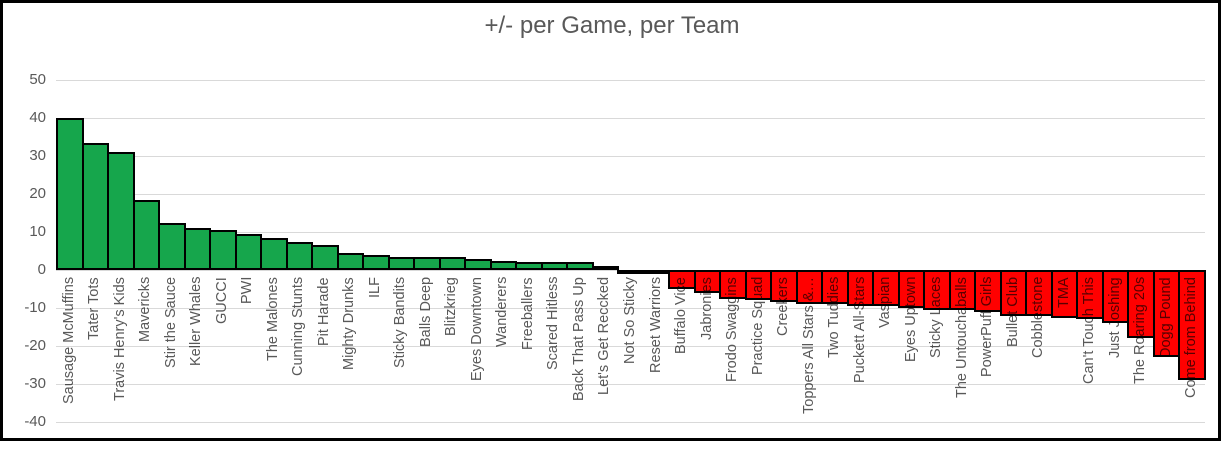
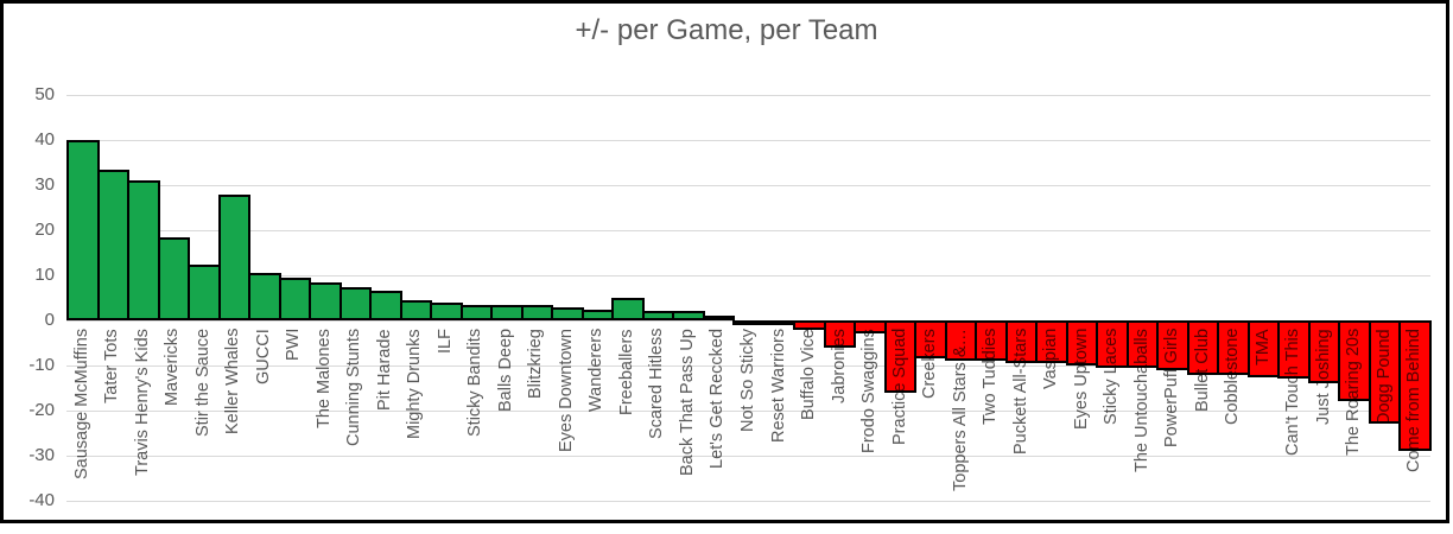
Keller Whales: 11 -> 28
Freeballers: 2 -> 5
Buffalo Vice: -5 -> -2
Frodo Swaggins: -8 -> -3
Practice Squad: -8 -> -16
